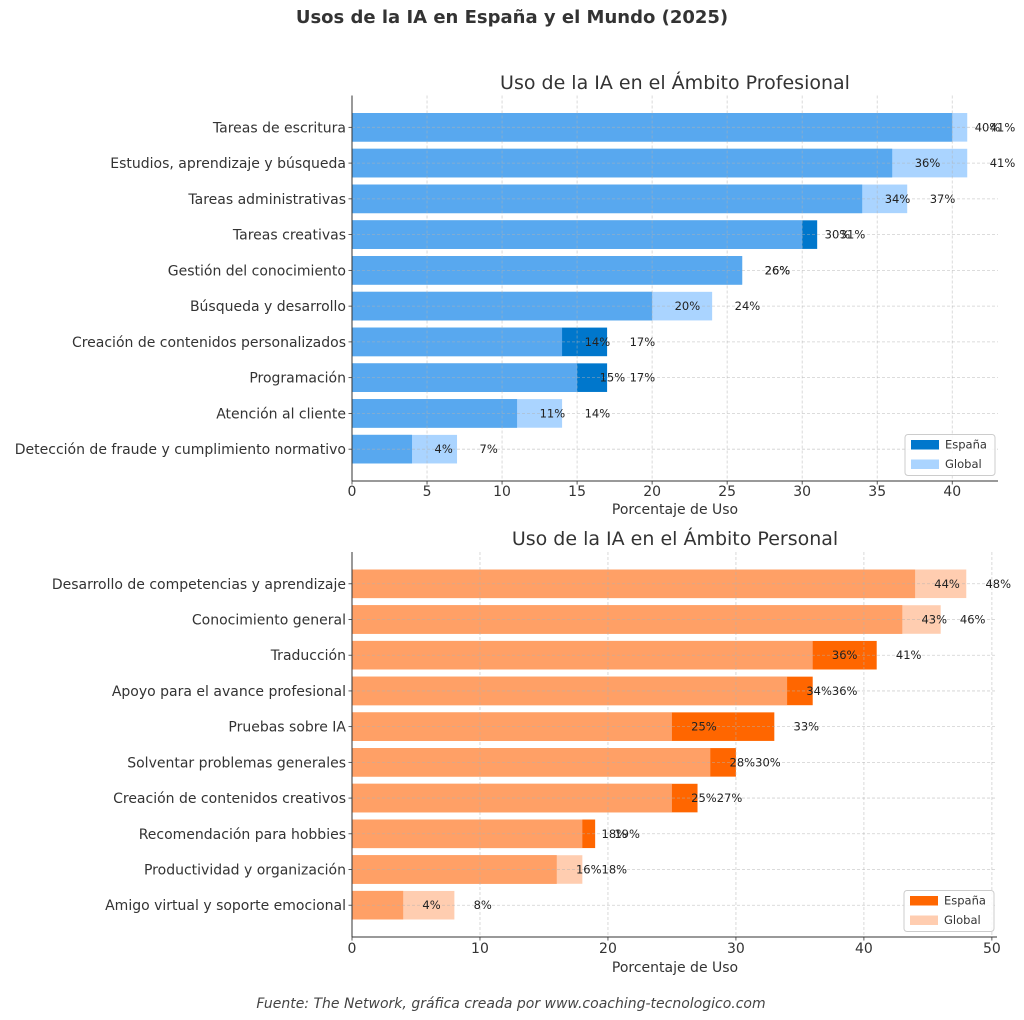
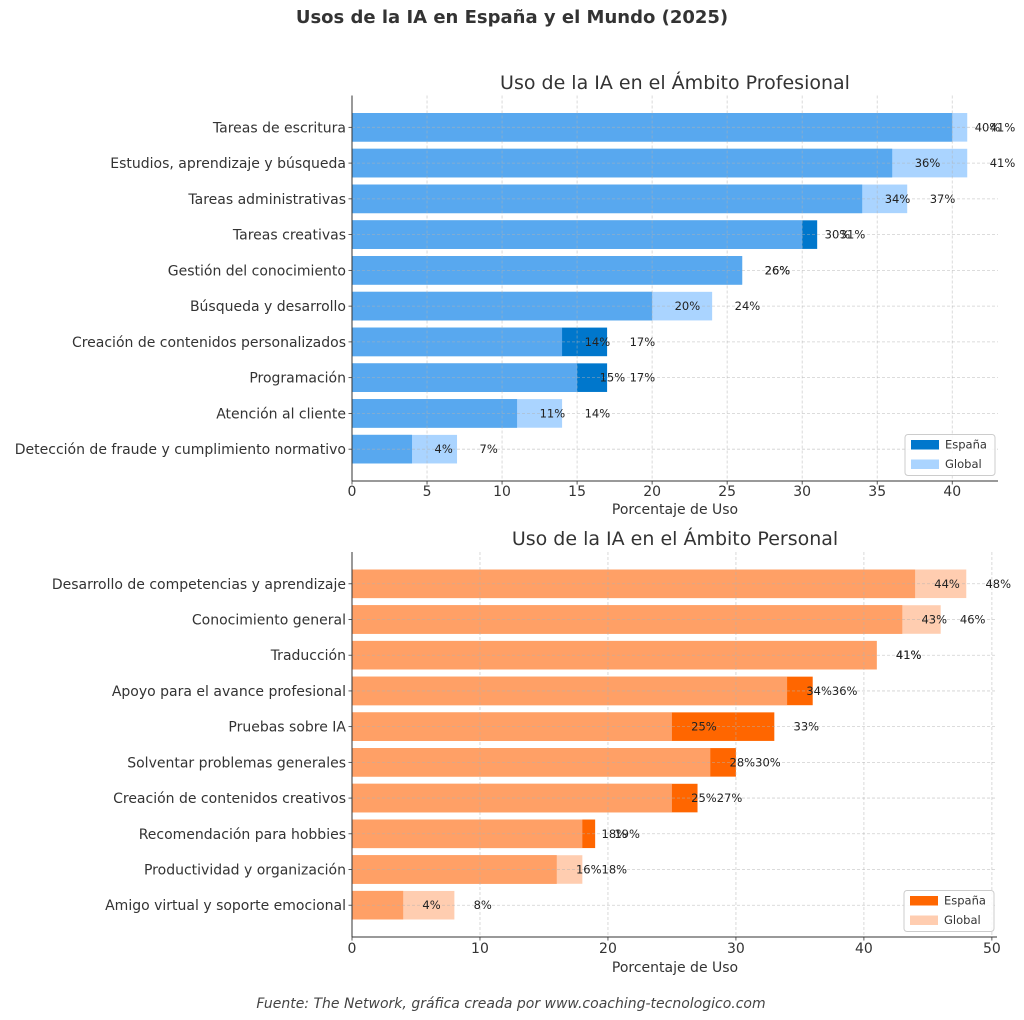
Uso de la IA en el Ámbito Personal/Global/Traducción: 36% -> 41%
